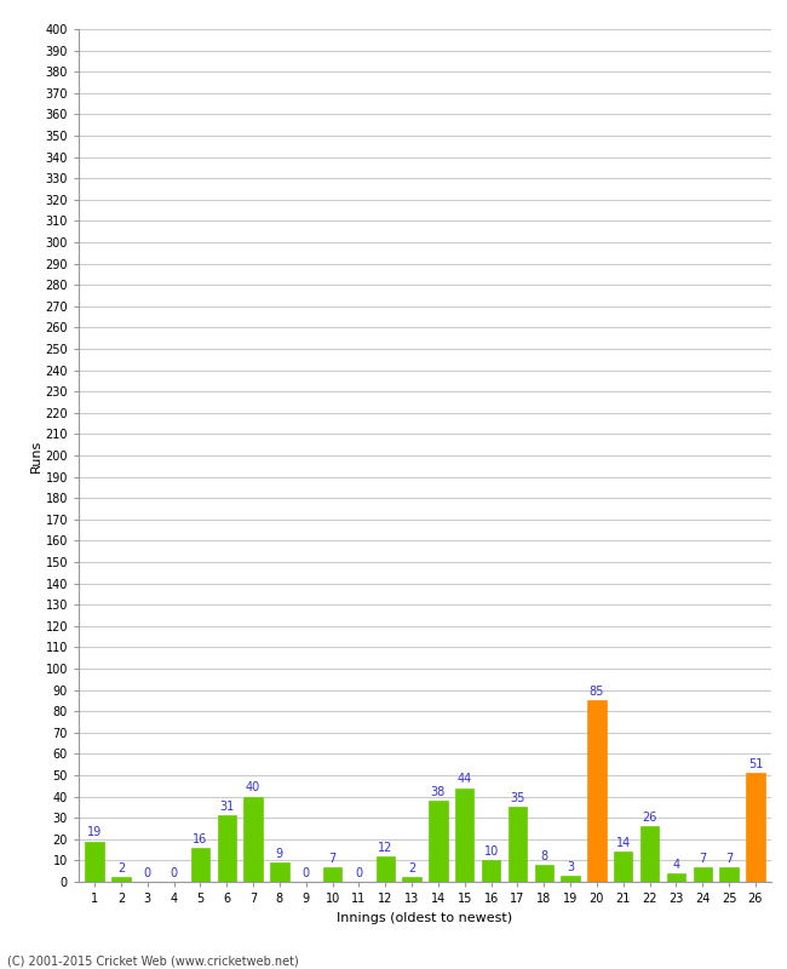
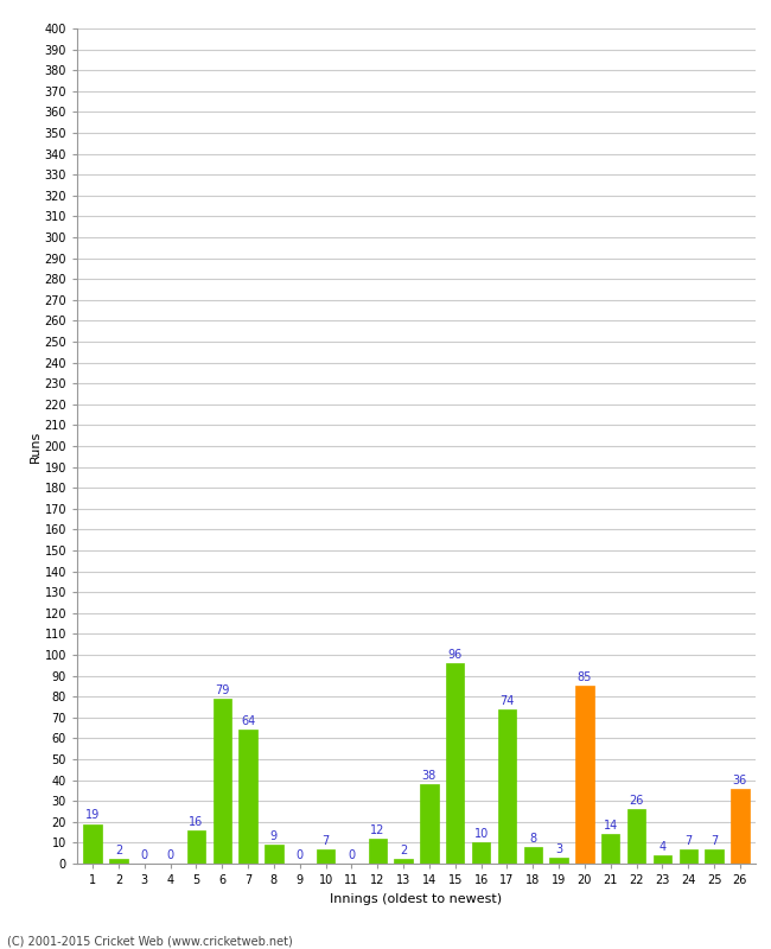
6: 31 -> 79
7: 40 -> 64
15: 44 -> 96
17: 35 -> 74
26: 51 -> 36
